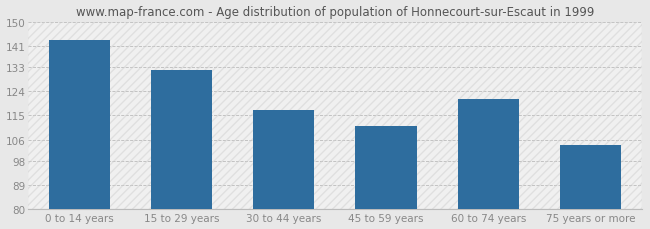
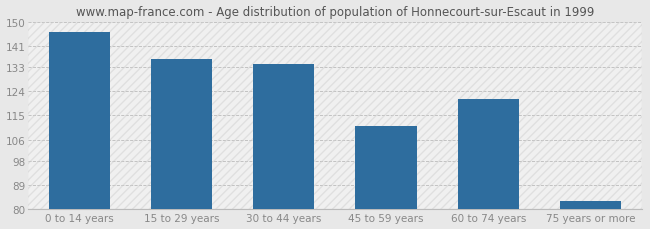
0 to 14 years: 143 -> 146
15 to 29 years: 132 -> 136
30 to 44 years: 117 -> 134
75 years or more: 104 -> 83
